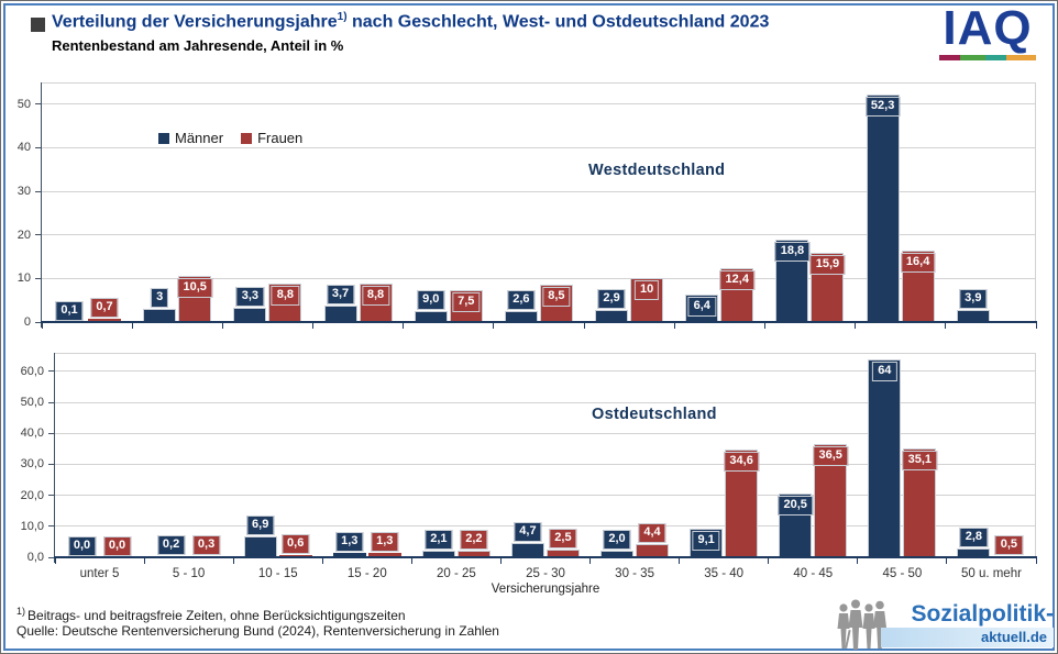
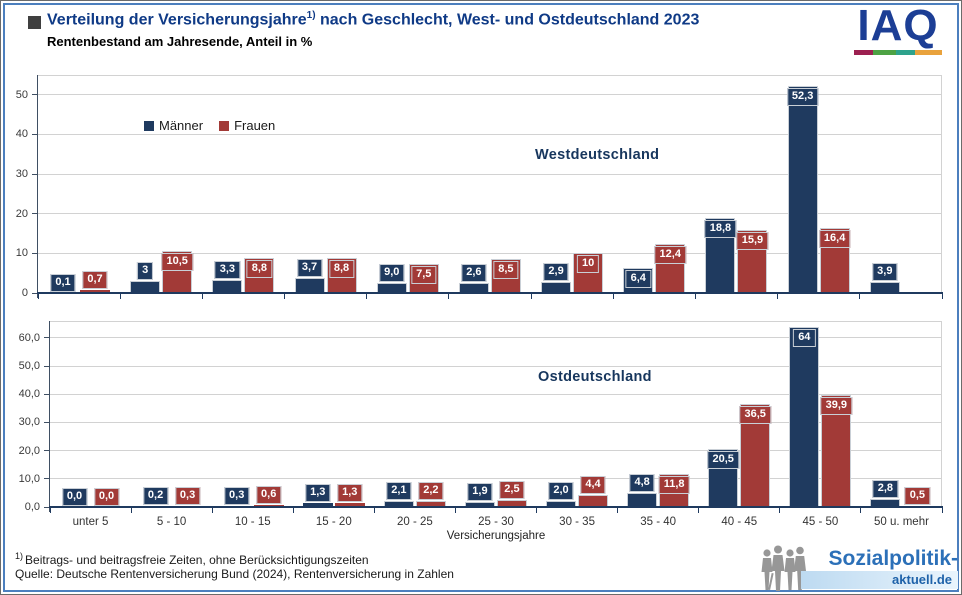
Ostdeutschland/Männer/10 - 15: 6,9 -> 0,3
Ostdeutschland/Männer/25 - 30: 4,7 -> 1,9
Ostdeutschland/Männer/35 - 40: 9,1 -> 4,8
Ostdeutschland/Frauen/35 - 40: 34,6 -> 11,8
Ostdeutschland/Frauen/45 - 50: 35,1 -> 39,9
